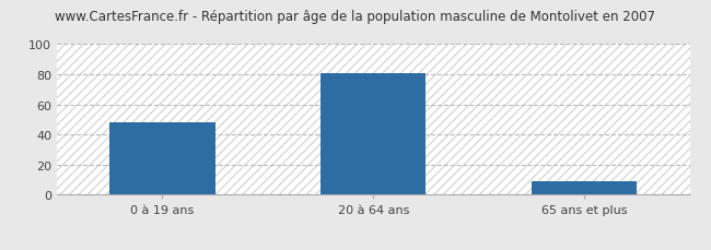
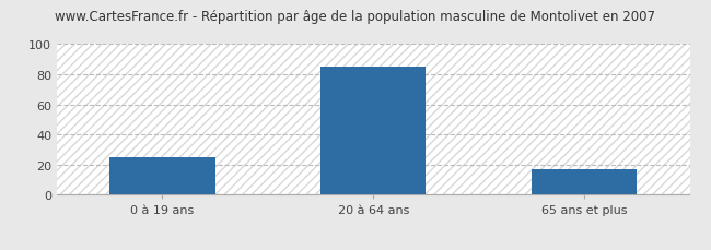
0 à 19 ans: 48 -> 25
20 à 64 ans: 81 -> 85
65 ans et plus: 9 -> 17
